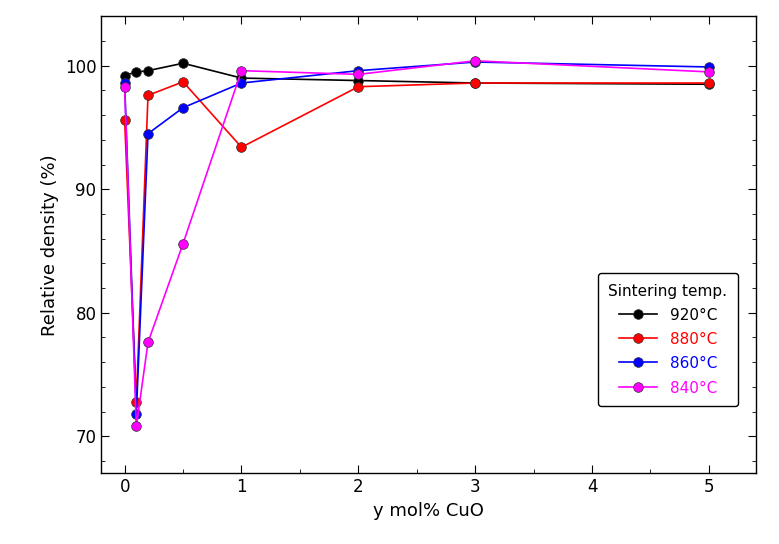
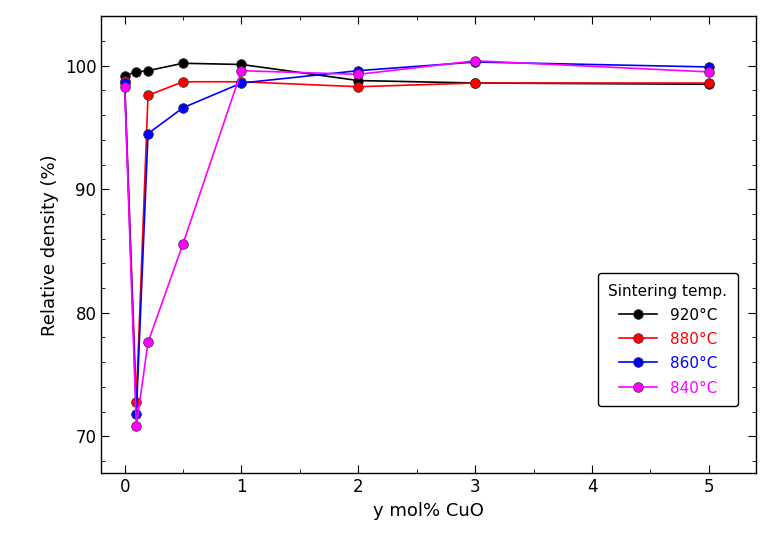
880°C/0: 95.6 -> 98.8
920°C/1: 99.0 -> 100.1
880°C/1: 93.4 -> 98.7
